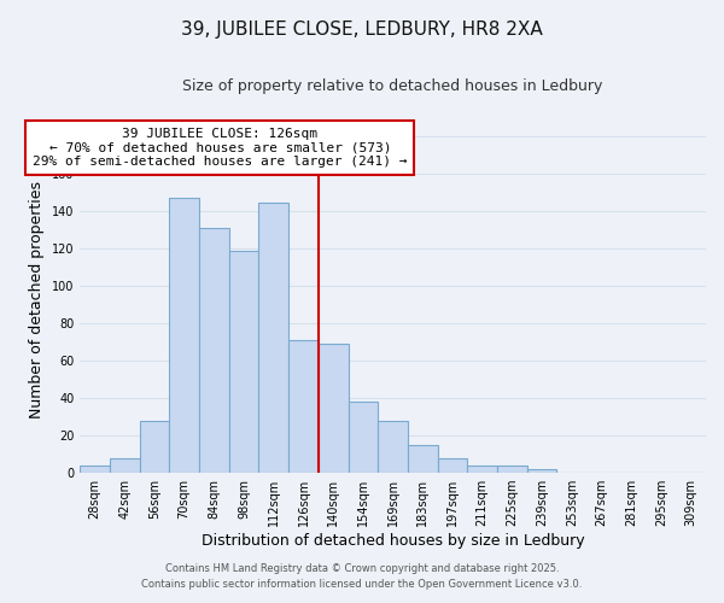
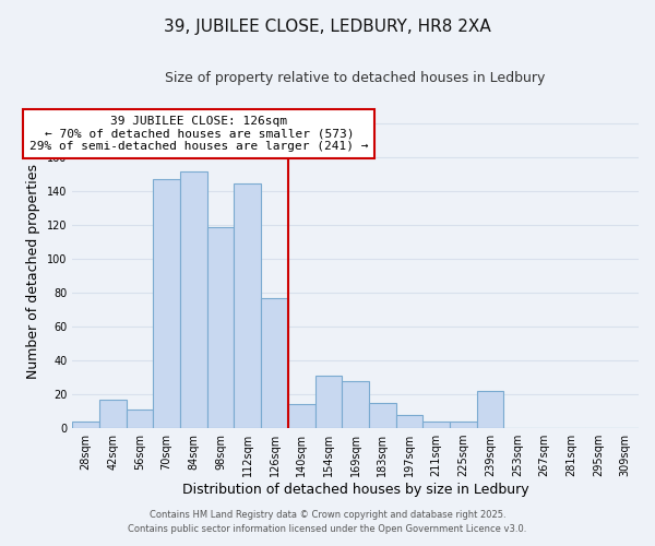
42sqm: 8 -> 17
56sqm: 28 -> 11
84sqm: 131 -> 152
126sqm: 71 -> 77
140sqm: 69 -> 14
154sqm: 38 -> 31
239sqm: 2 -> 22
